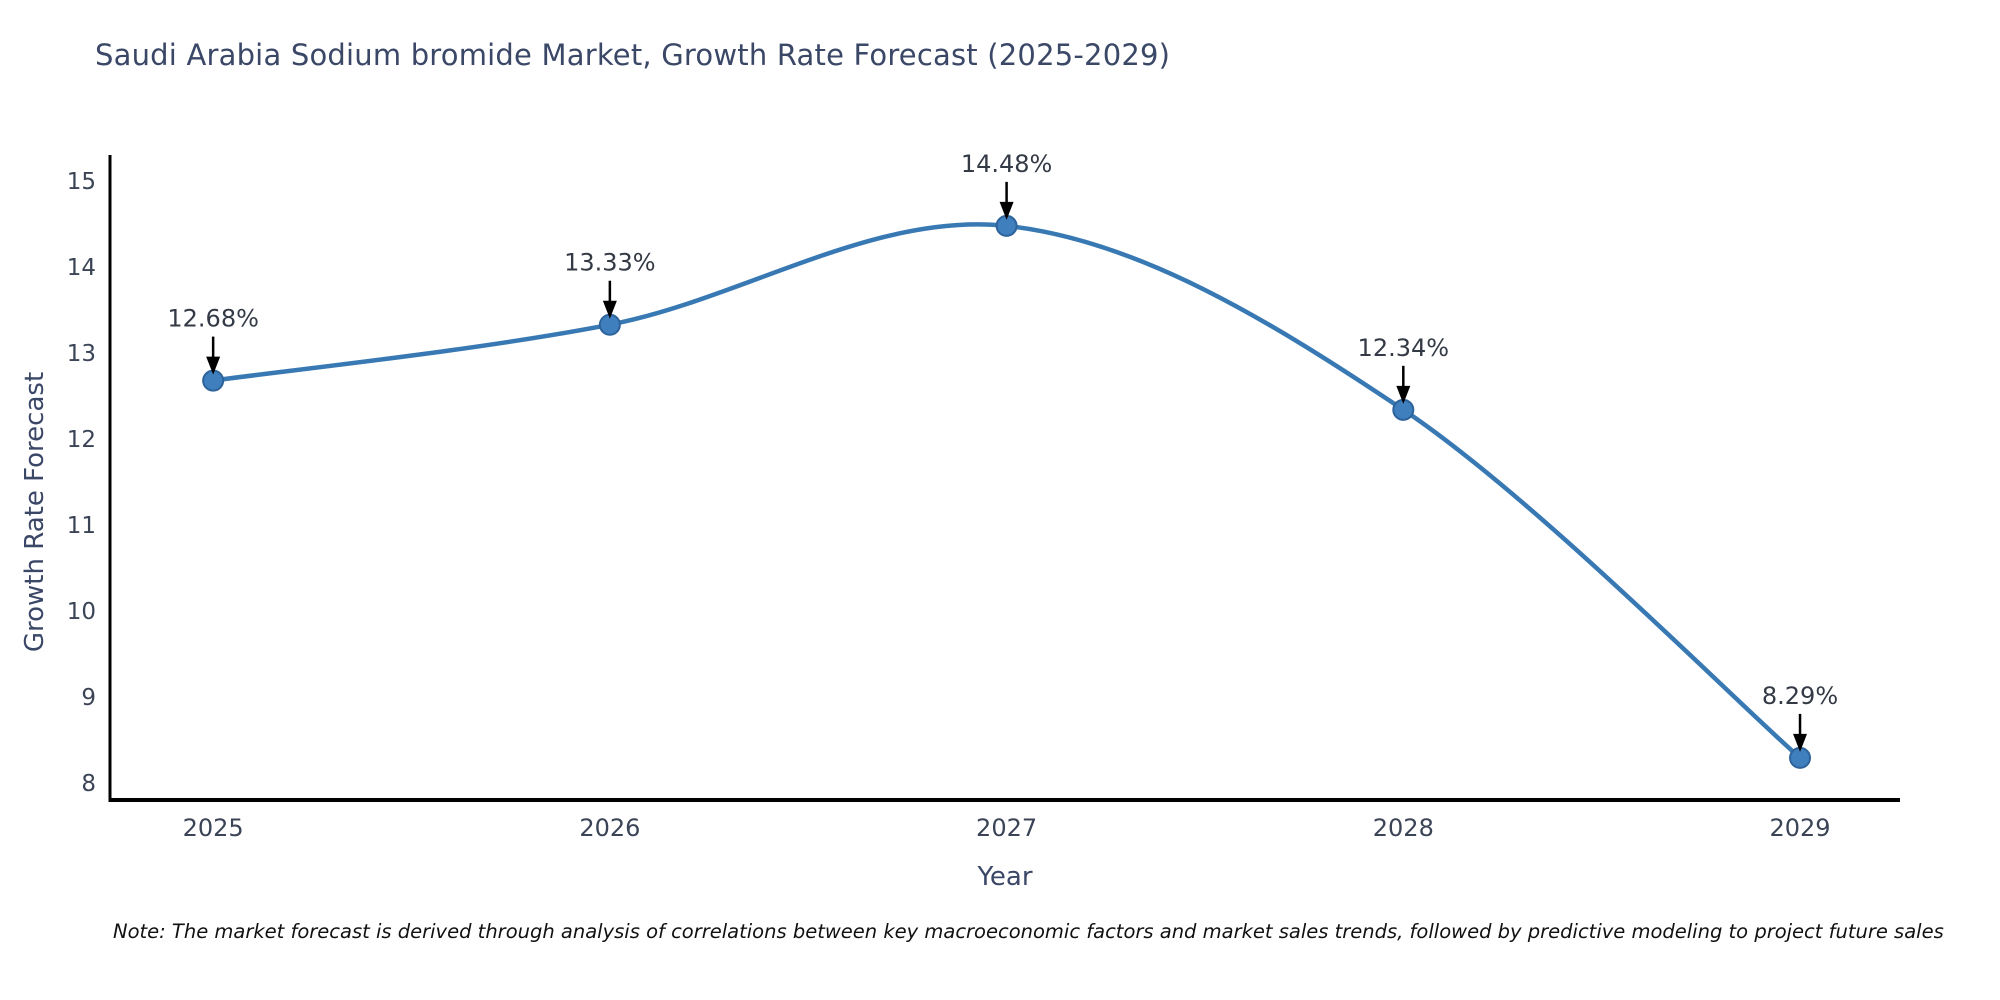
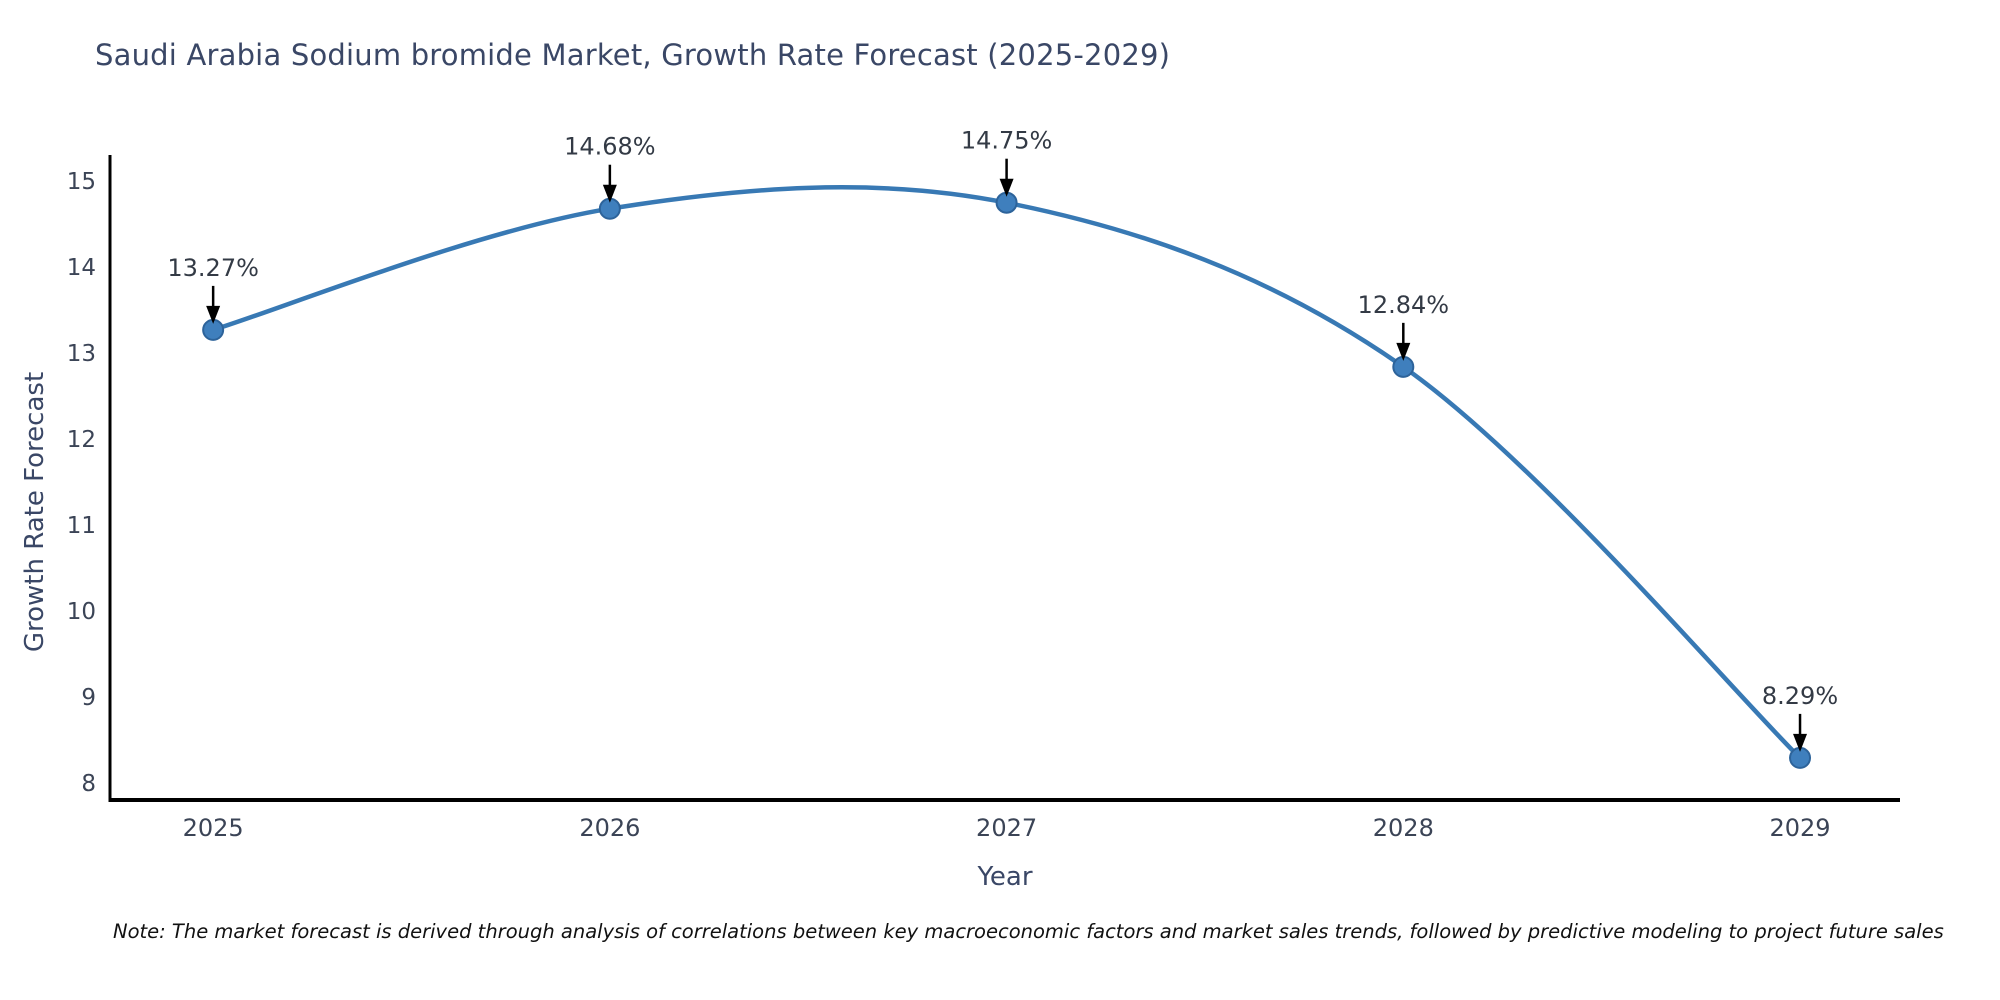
2025: 12.68% -> 13.27%
2026: 13.33% -> 14.68%
2027: 14.48% -> 14.75%
2028: 12.34% -> 12.84%
